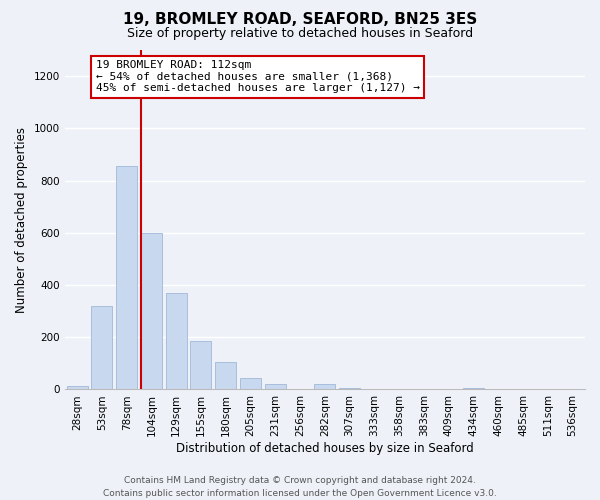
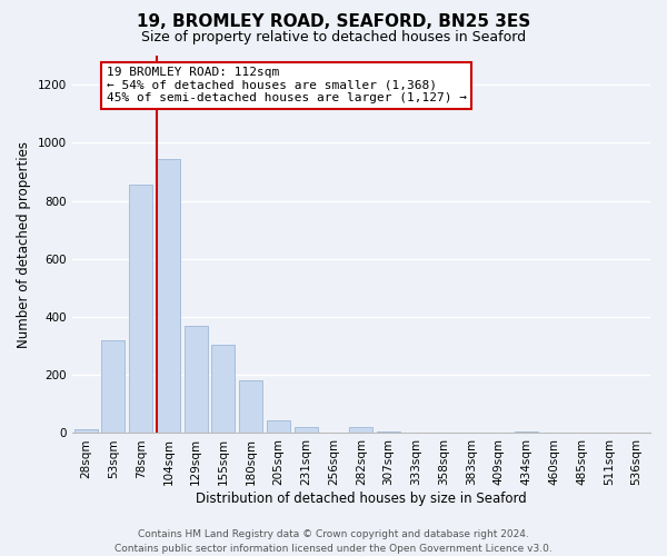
104sqm: 600 -> 945
155sqm: 185 -> 305
180sqm: 105 -> 180
